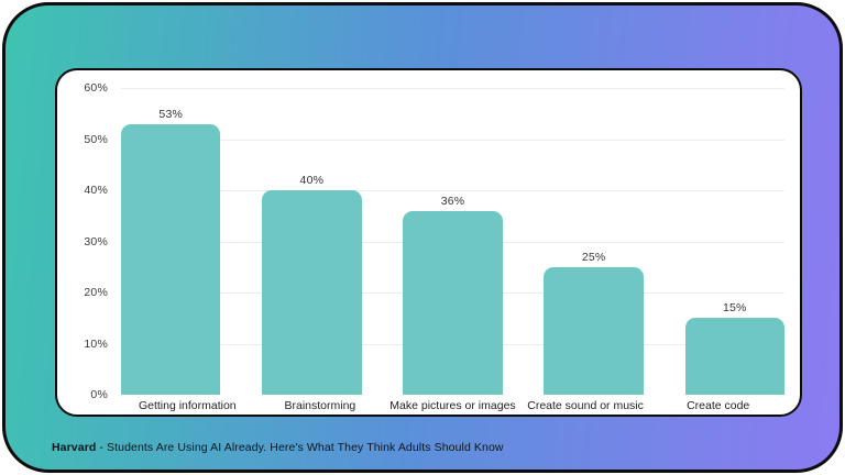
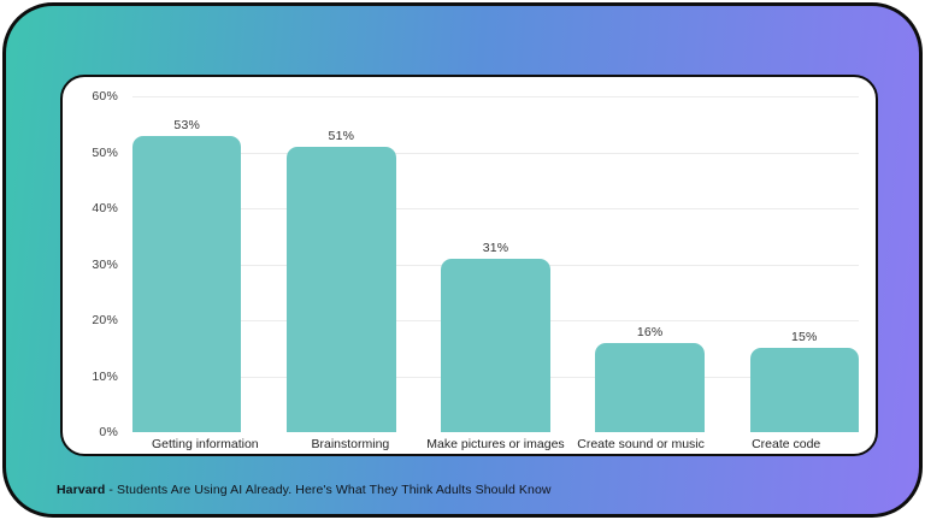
Brainstorming: 40% -> 51%
Make pictures or images: 36% -> 31%
Create sound or music: 25% -> 16%
